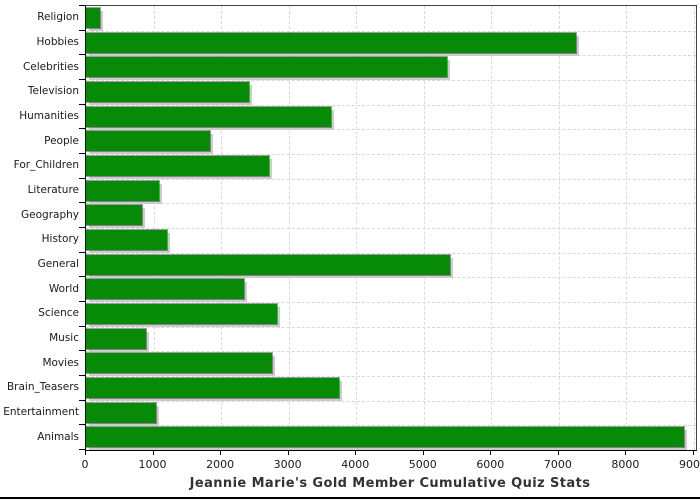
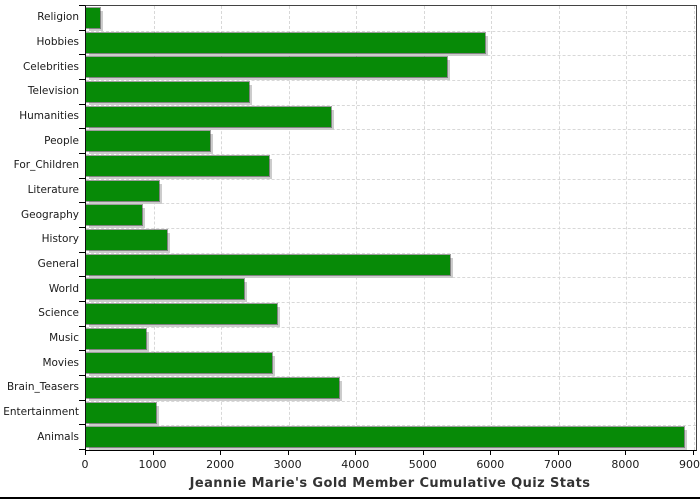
Hobbies: 7200 -> 5900
